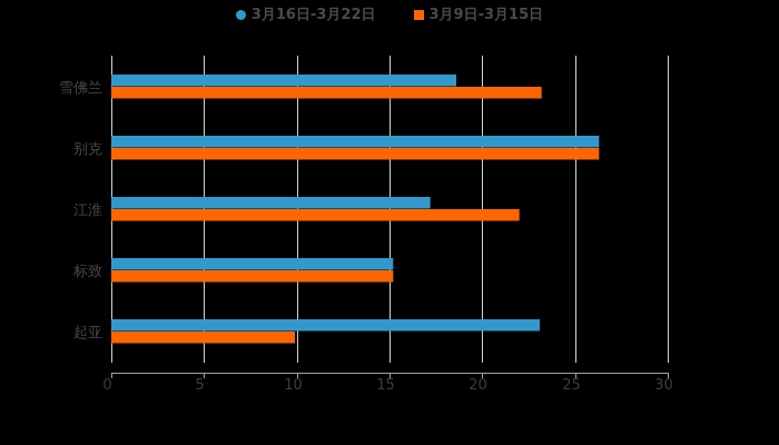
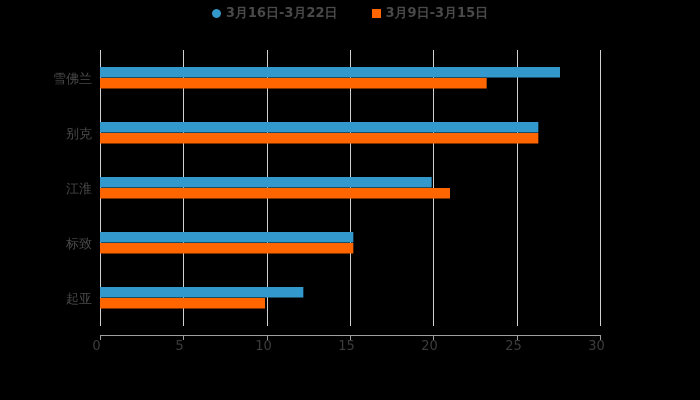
3月16日-3月22日/雪佛兰: 18.6 -> 27.6
3月16日-3月22日/江淮: 17.2 -> 19.9
3月9日-3月15日/江淮: 22.0 -> 21.0
3月16日-3月22日/起亚: 23.1 -> 12.2
